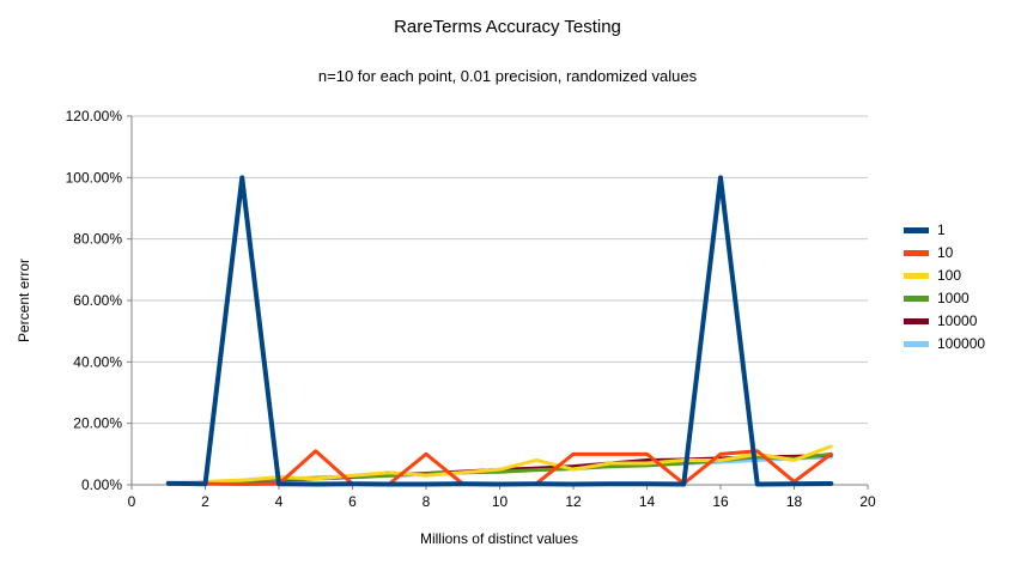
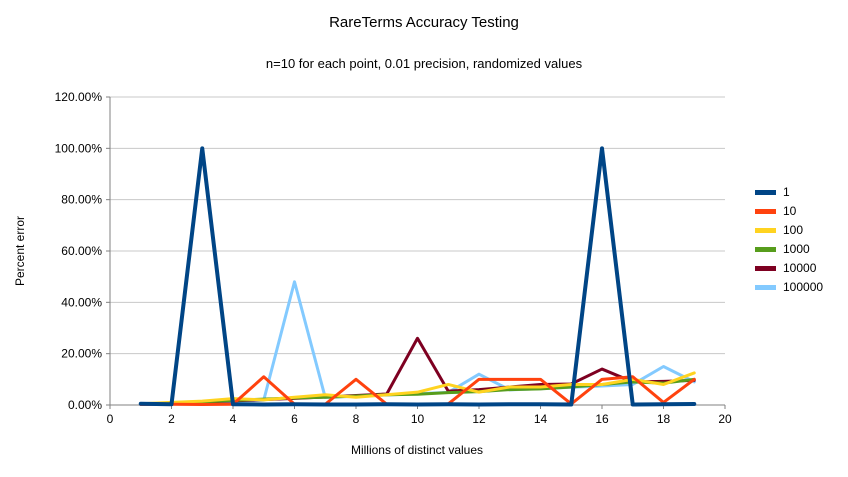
100000/6: 2% -> 48%
10000/10: 5% -> 26%
100000/12: 5% -> 12%
10000/16: 9% -> 14%
100000/18: 8% -> 15%
